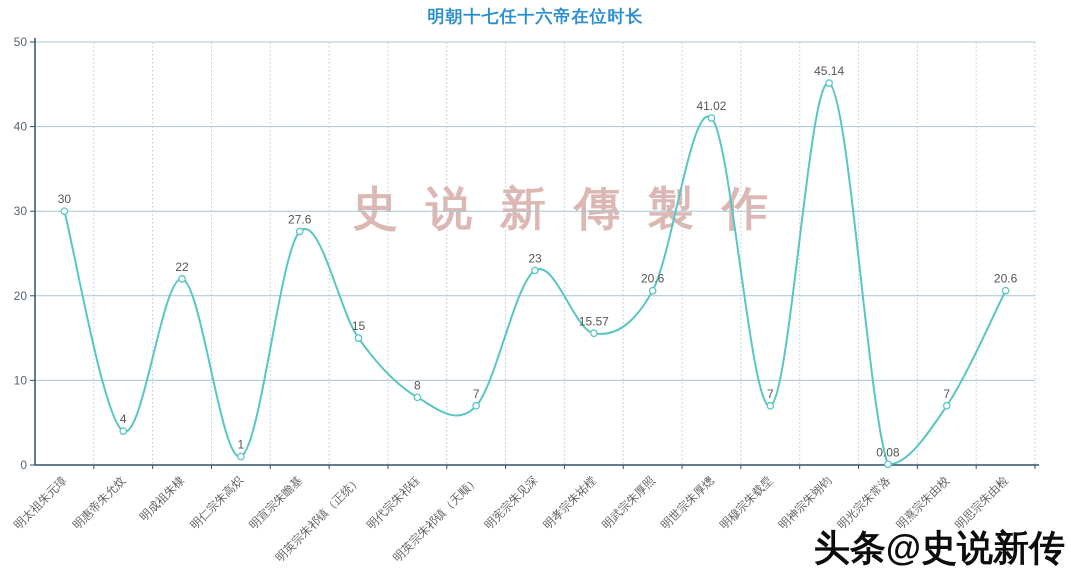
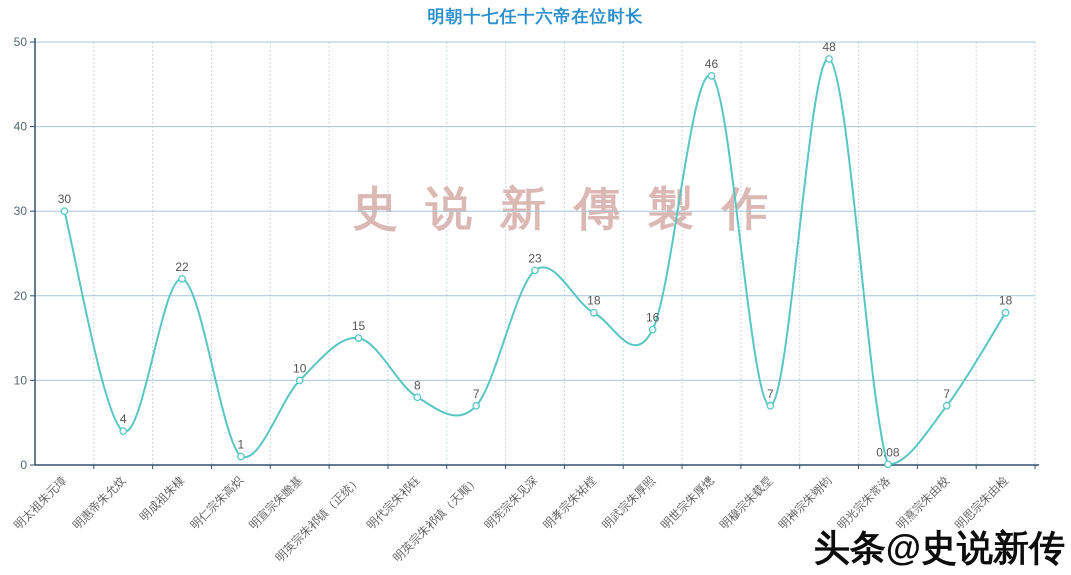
明宣宗朱瞻基: 27.6 -> 10
明孝宗朱祐樘: 15.57 -> 18
明武宗朱厚照: 20.6 -> 16
明世宗朱厚熜: 41.02 -> 46
明神宗朱翊钧: 45.14 -> 48
明思宗朱由检: 20.6 -> 18
